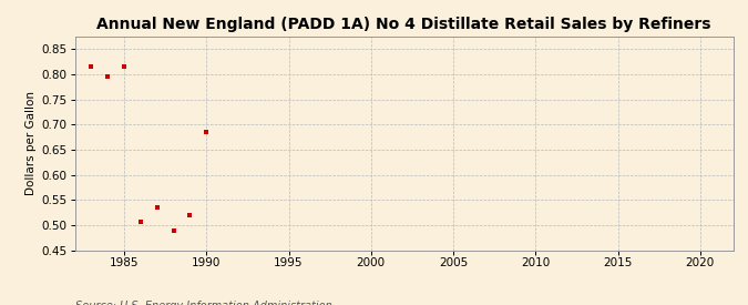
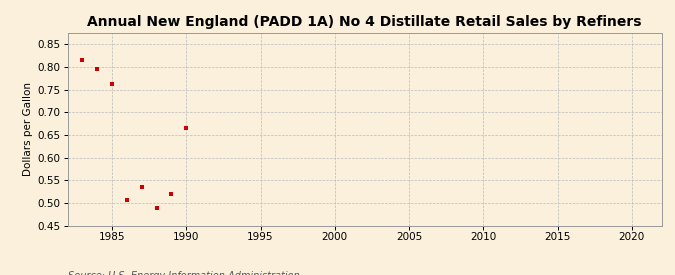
1985: 0.815 -> 0.763
1990: 0.685 -> 0.665
